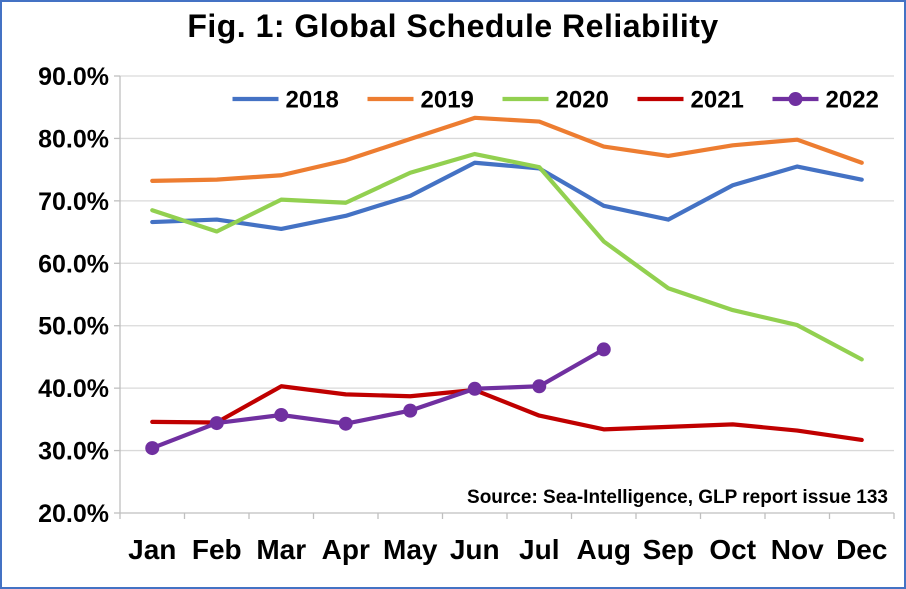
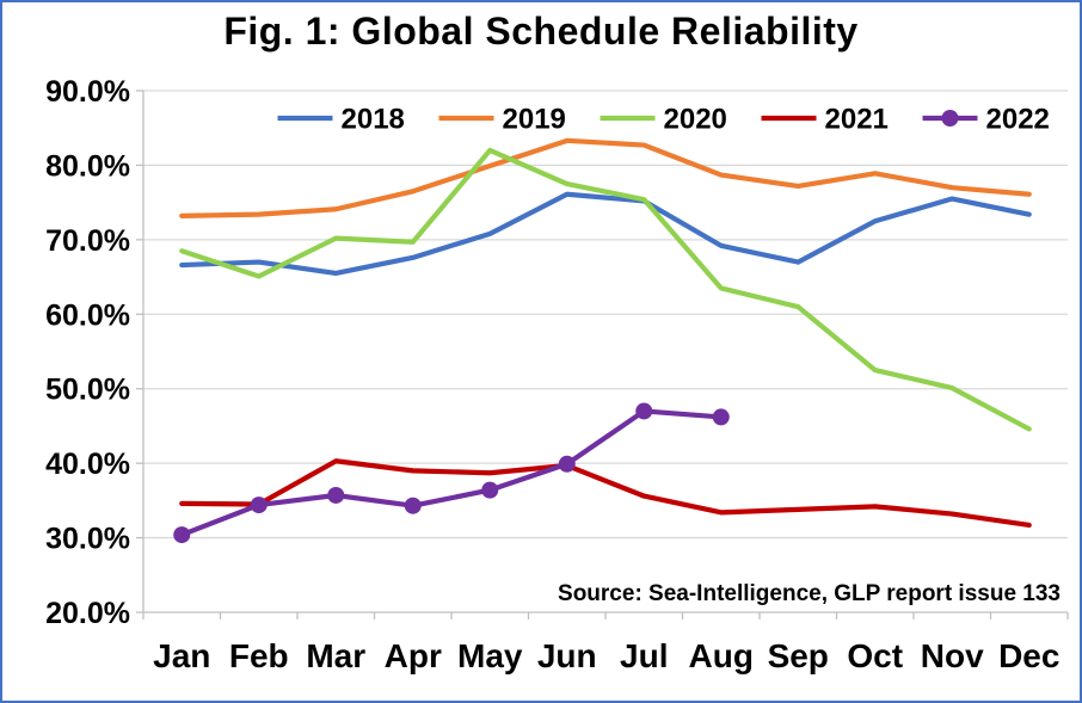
2020/May: 74% -> 82%
2022/Jul: 40% -> 47%
2020/Sep: 56% -> 61%
2019/Nov: 80% -> 77%
